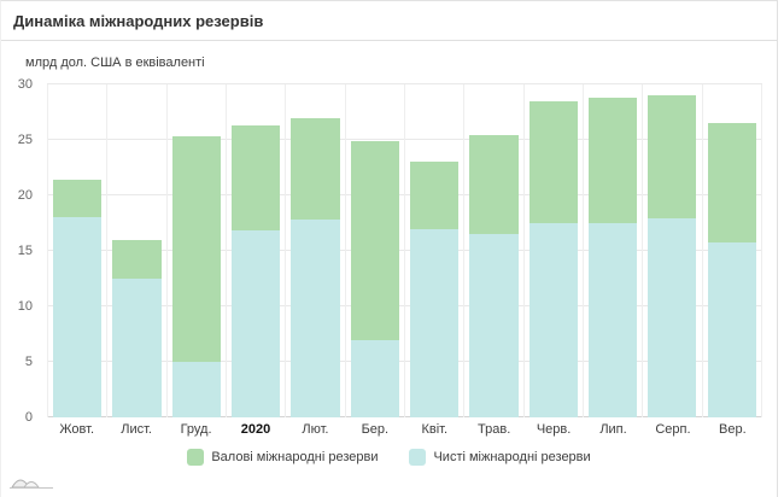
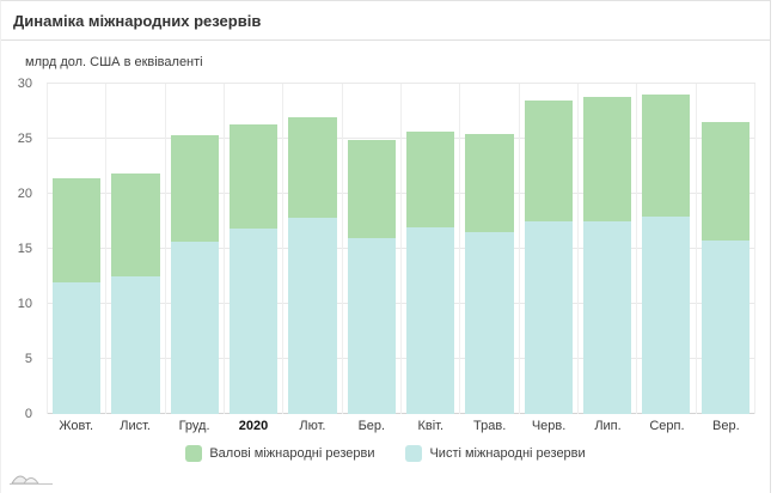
Чисті міжнародні резерви/Жовт.: 18 -> 12
Валові міжнародні резерви/Лист.: 16 -> 22
Чисті міжнародні резерви/Груд.: 5 -> 16
Чисті міжнародні резерви/Бер.: 7 -> 16
Валові міжнародні резерви/Квіт.: 23 -> 26
